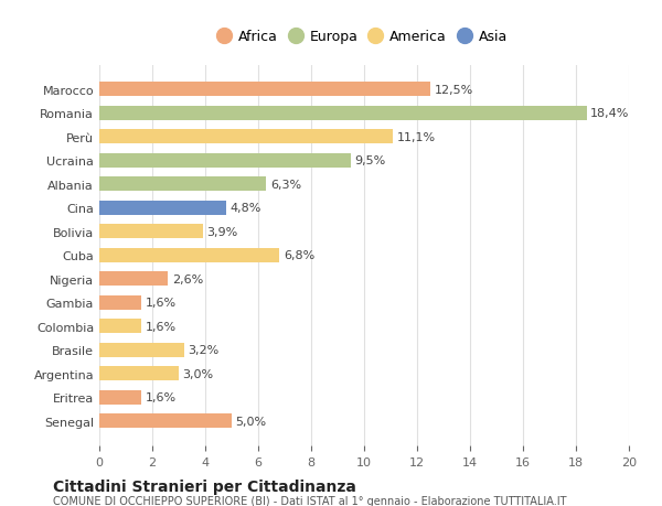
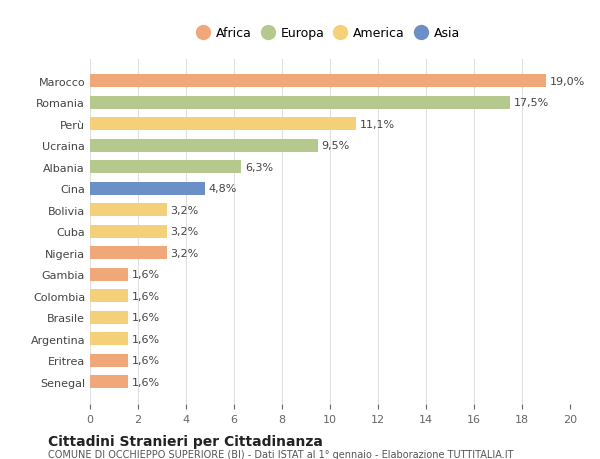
Marocco: 12,5% -> 19,0%
Romania: 18,4% -> 17,5%
Bolivia: 3,9% -> 3,2%
Cuba: 6,8% -> 3,2%
Nigeria: 2,6% -> 3,2%
Brasile: 3,2% -> 1,6%
Argentina: 3,0% -> 1,6%
Senegal: 5,0% -> 1,6%
